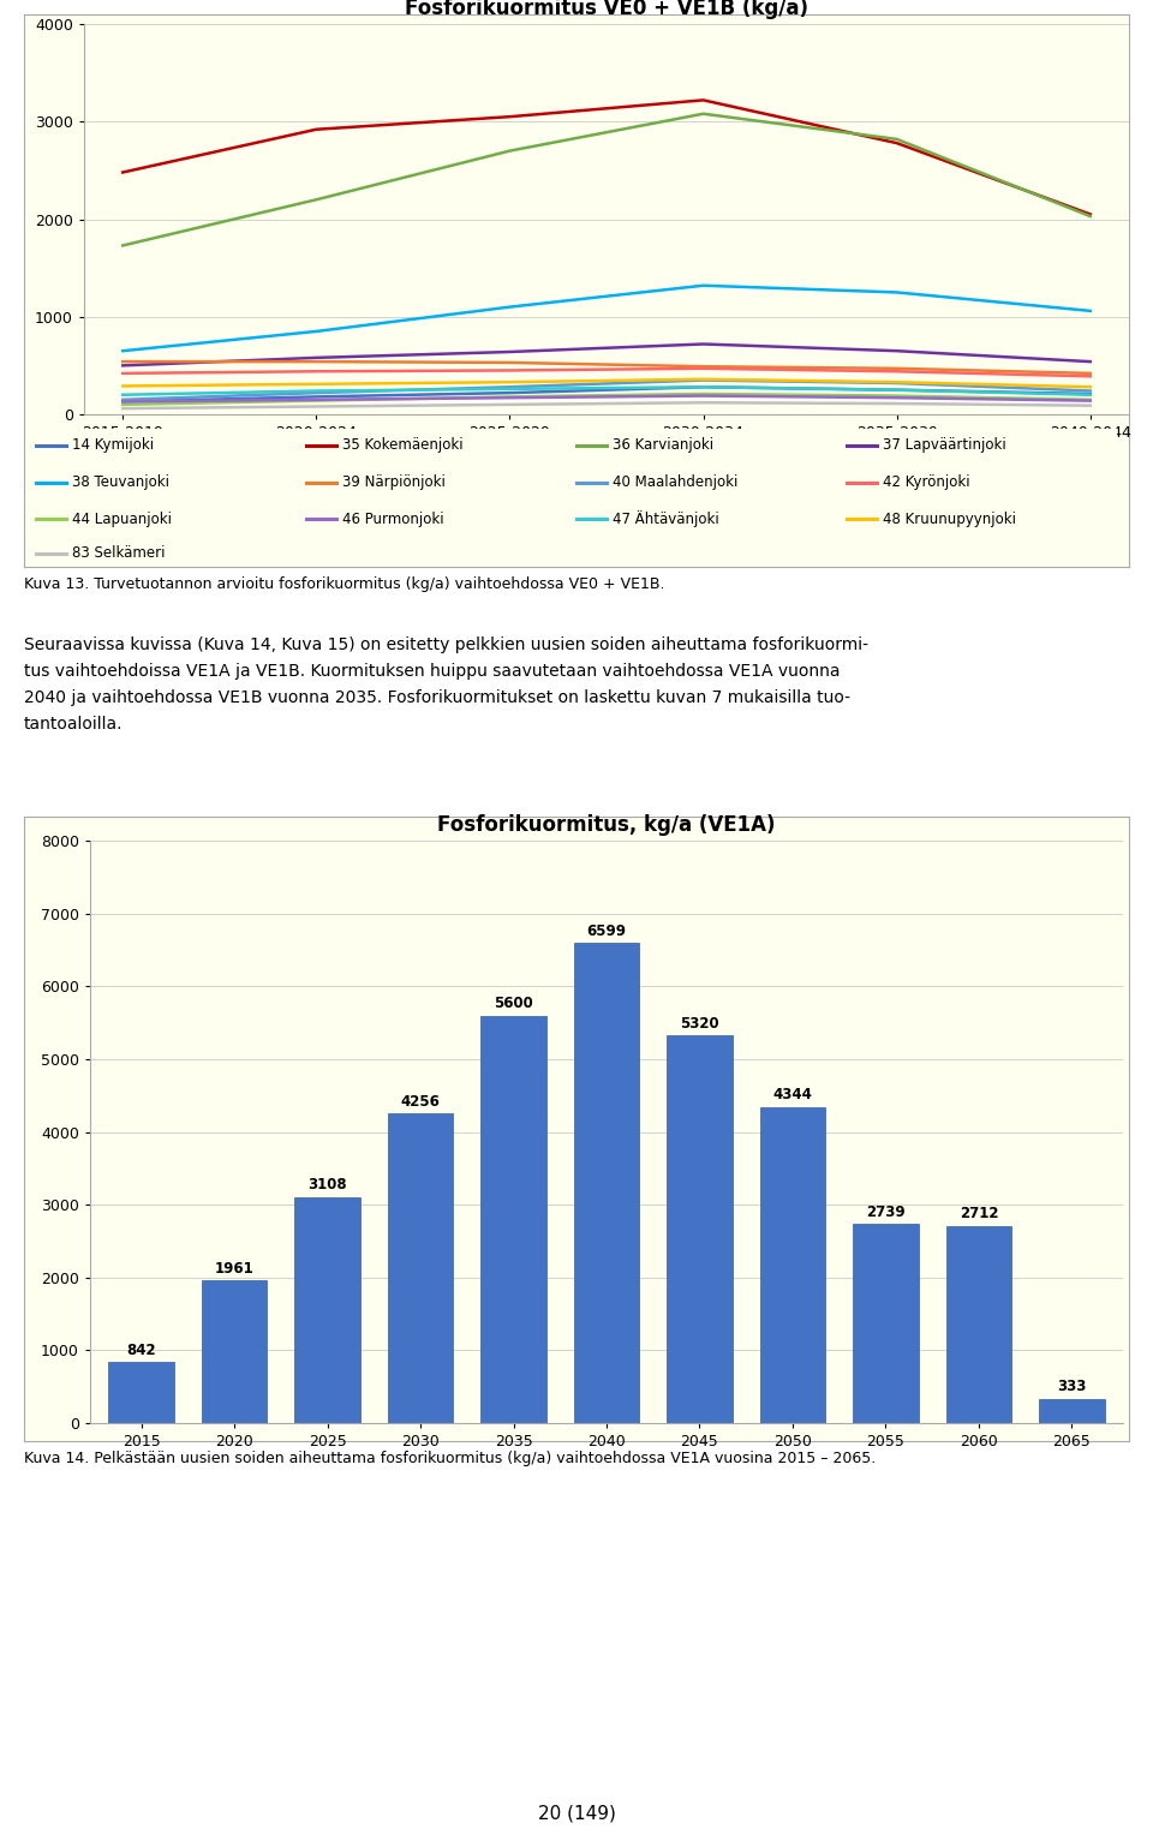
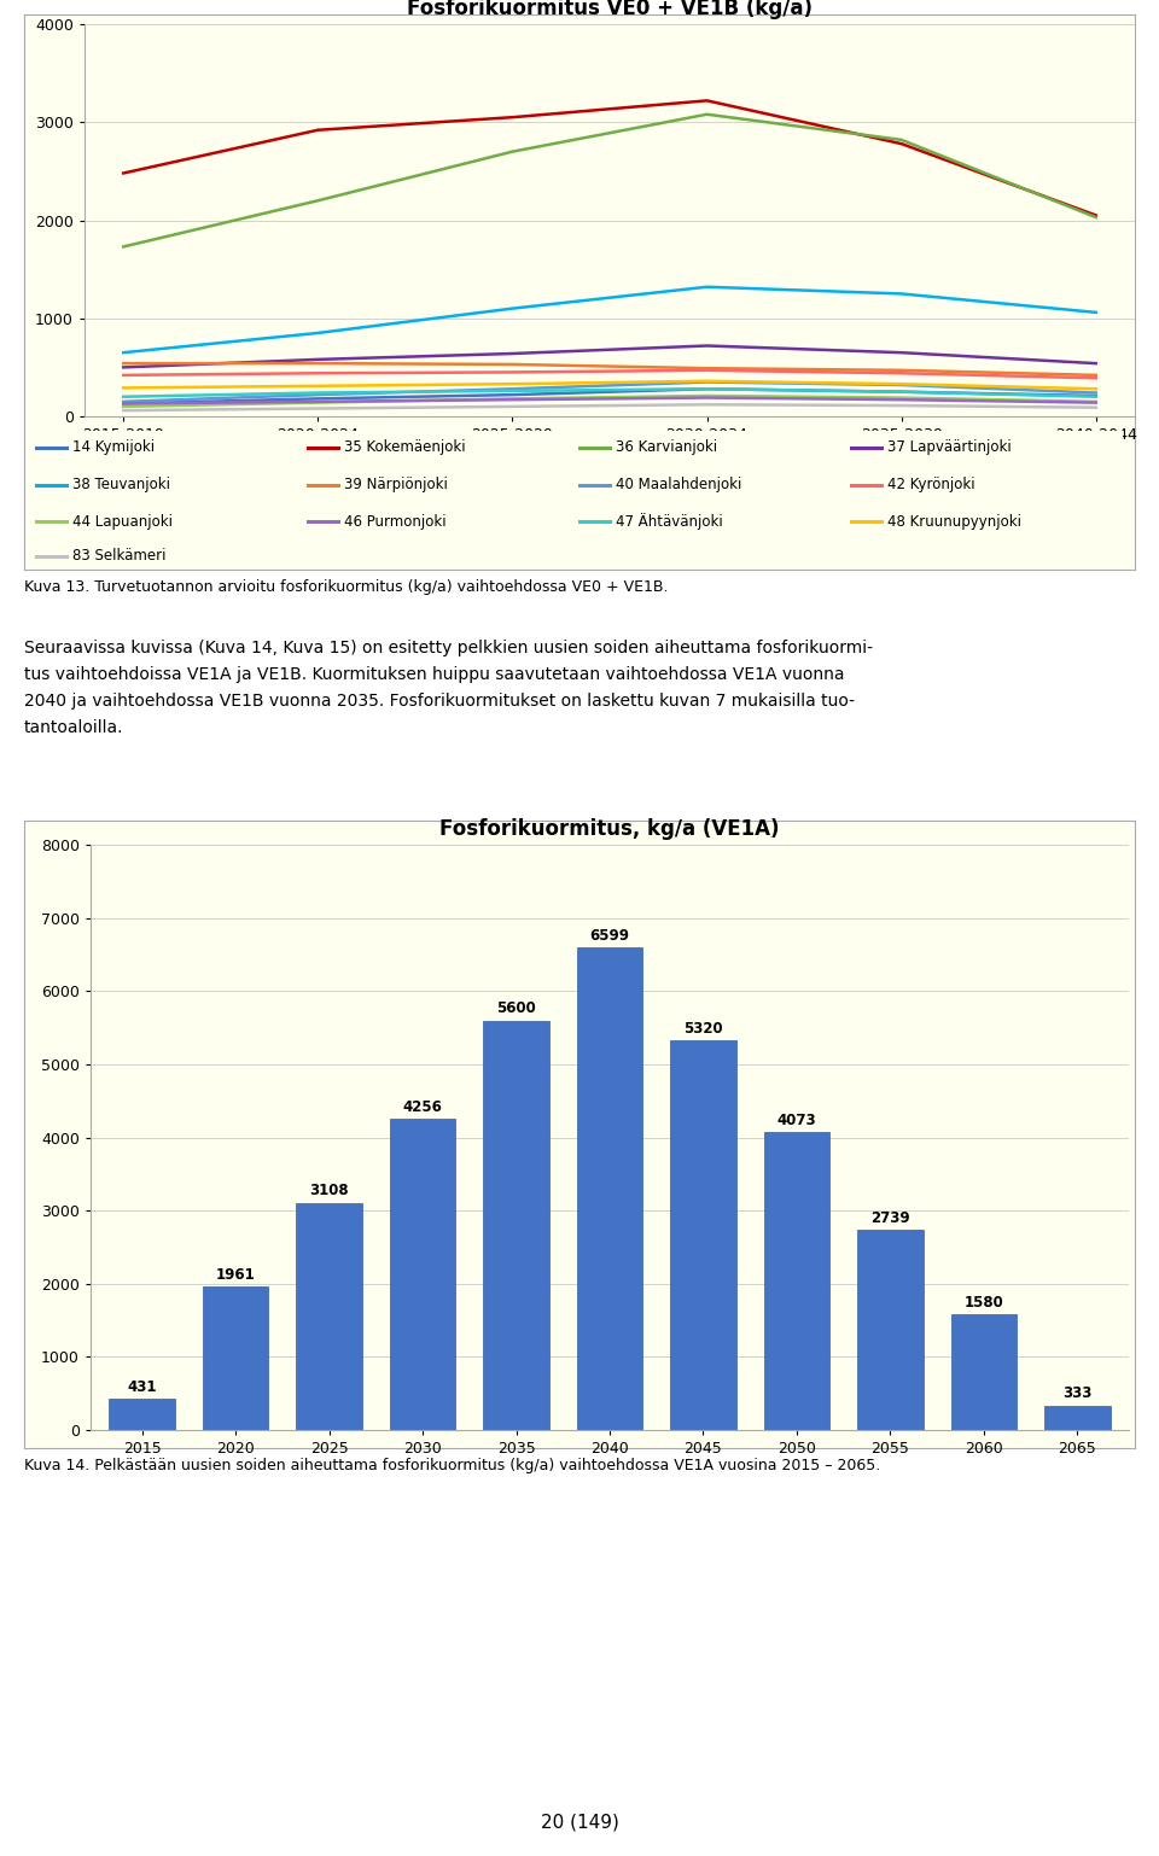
Fosforikuormitus, kg/a (VE1A)/2015: 842 -> 431
Fosforikuormitus, kg/a (VE1A)/2050: 4344 -> 4073
Fosforikuormitus, kg/a (VE1A)/2060: 2712 -> 1580
